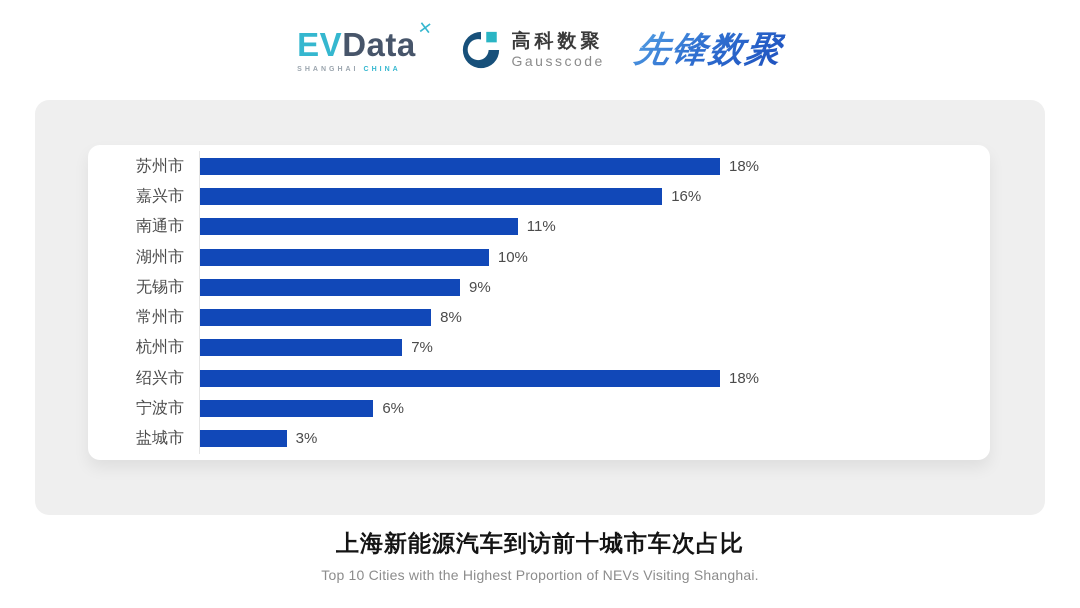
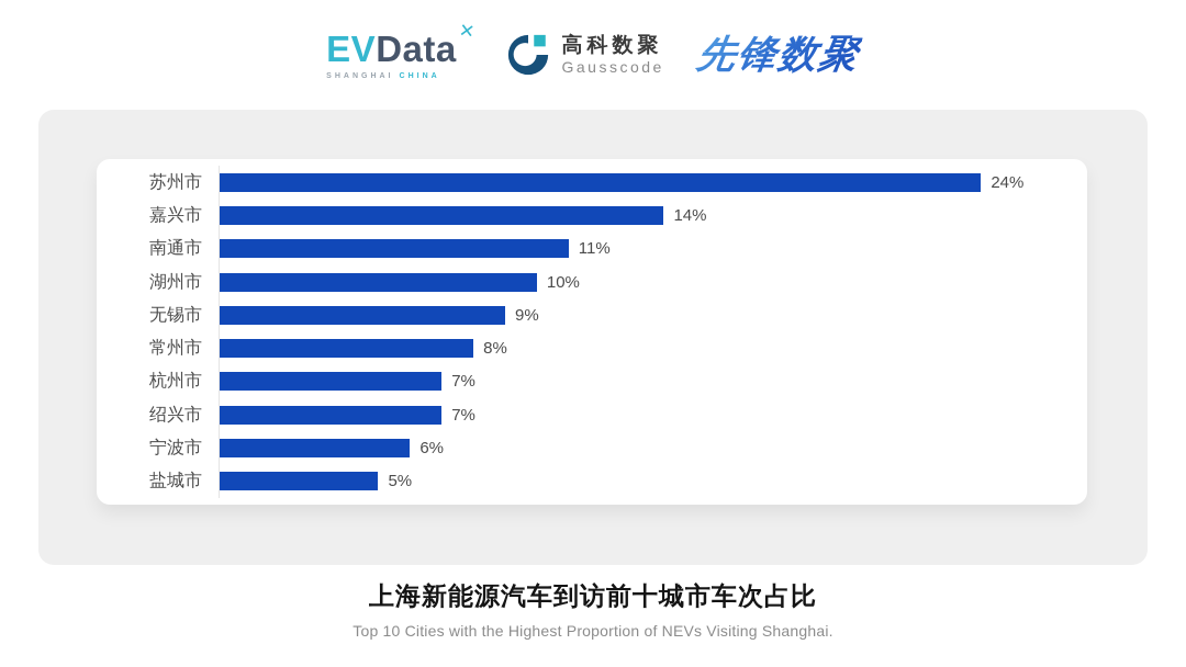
苏州市: 18% -> 24%
嘉兴市: 16% -> 14%
绍兴市: 18% -> 7%
盐城市: 3% -> 5%
